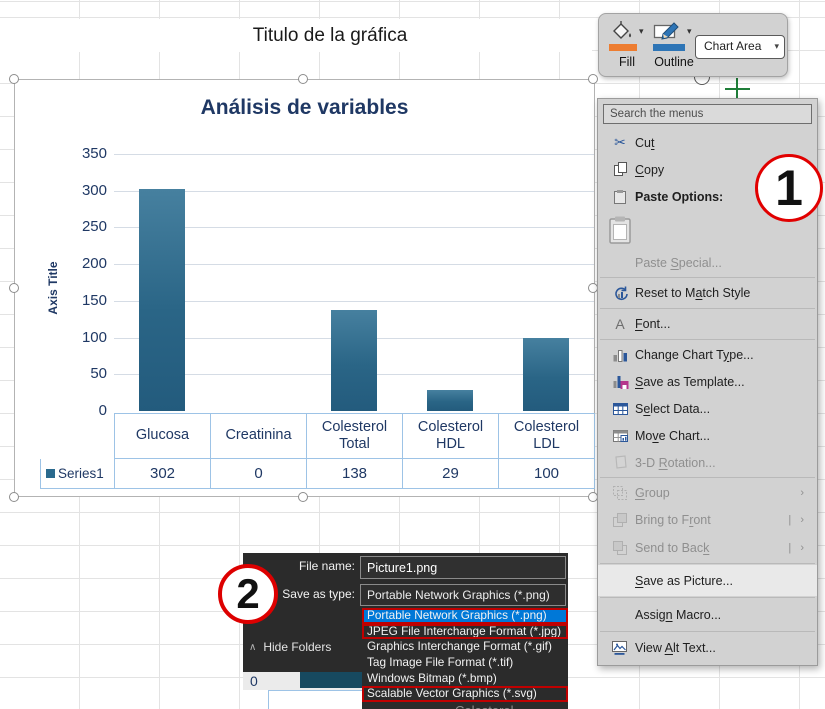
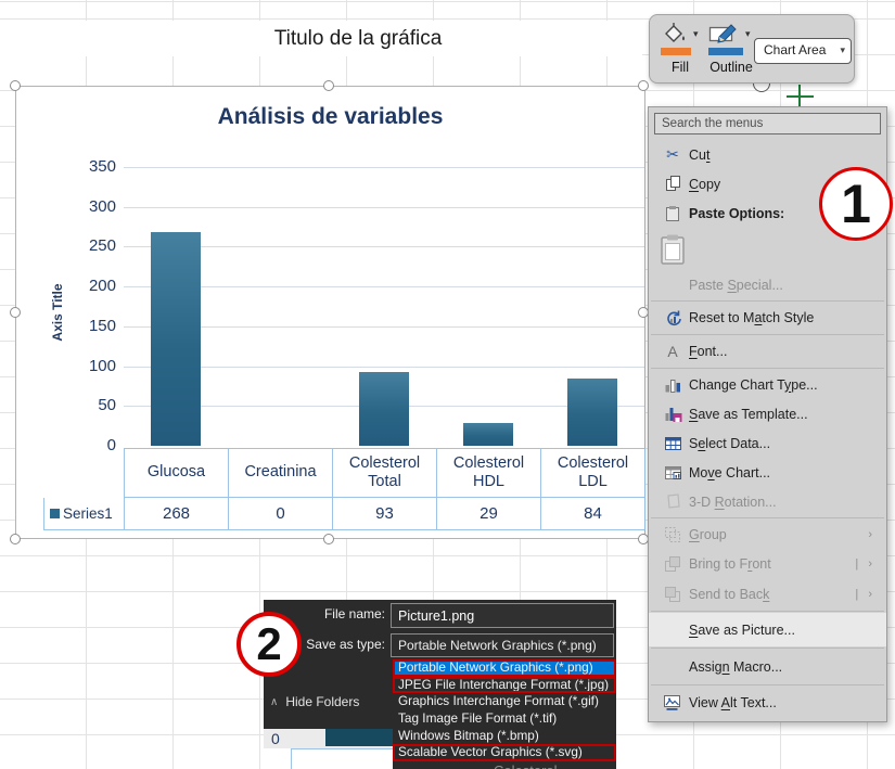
Glucosa: 302 -> 268
Colesterol Total: 138 -> 93
Colesterol LDL: 100 -> 84
